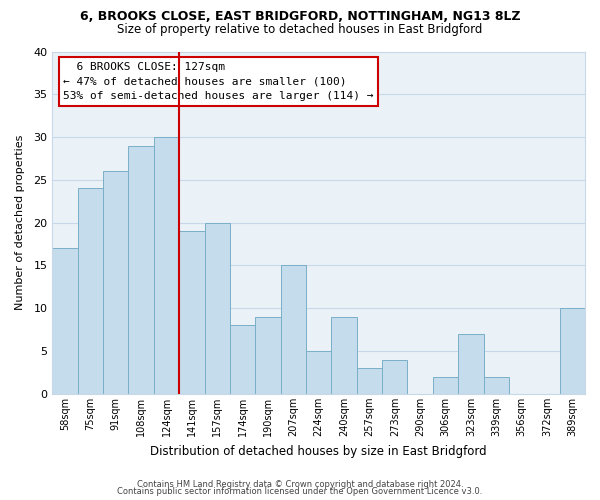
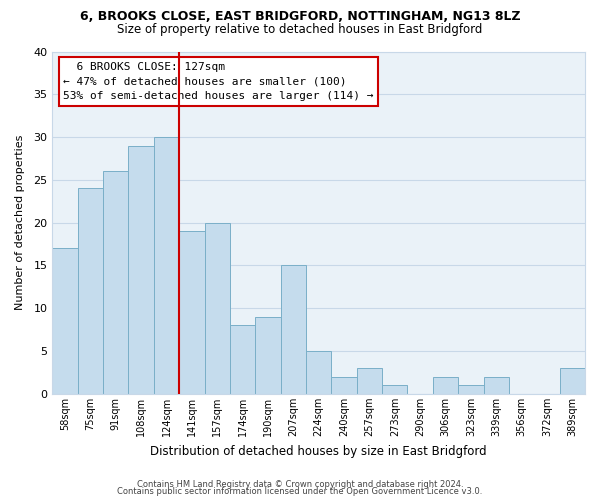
240sqm: 9 -> 2
273sqm: 4 -> 1
323sqm: 7 -> 1
389sqm: 10 -> 3
